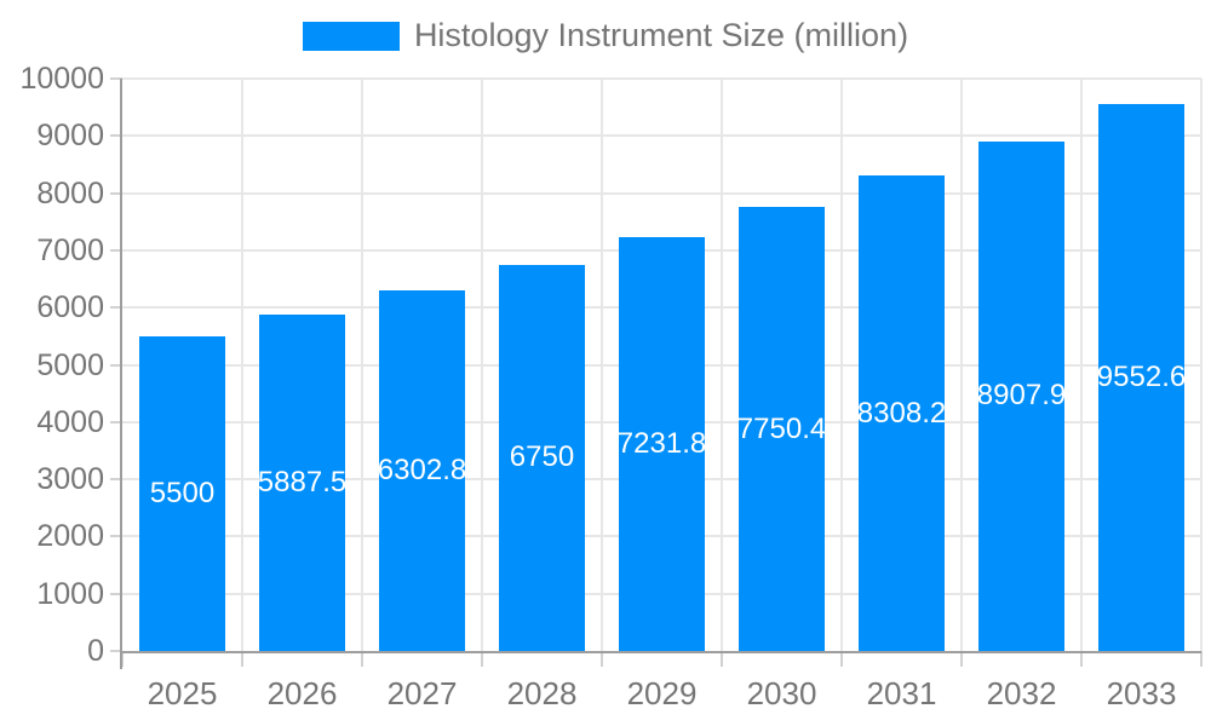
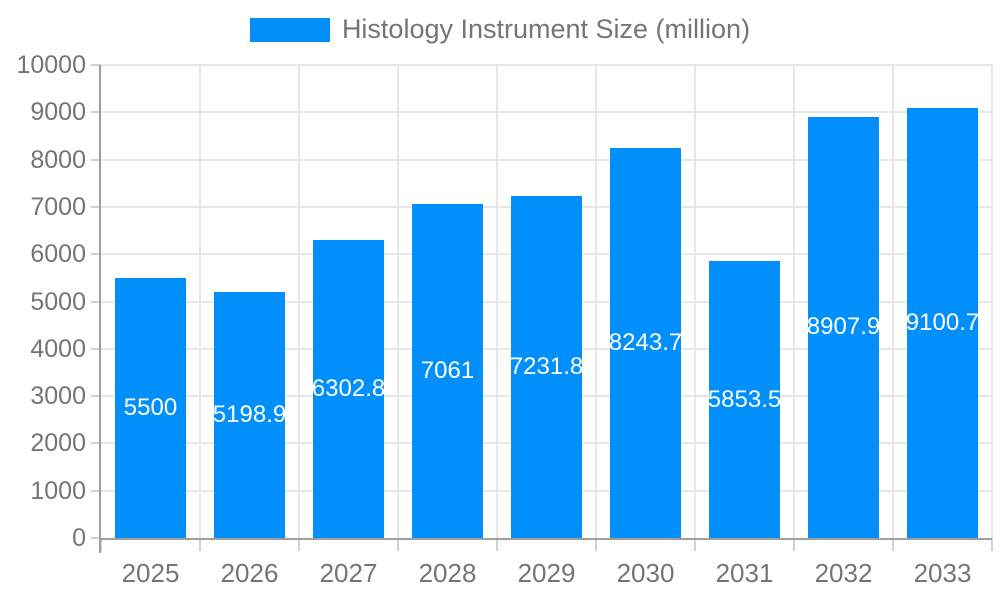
2026: 5887.5 -> 5198.9
2028: 6750 -> 7061
2030: 7750.4 -> 8243.7
2031: 8308.2 -> 5853.5
2033: 9552.6 -> 9100.7
